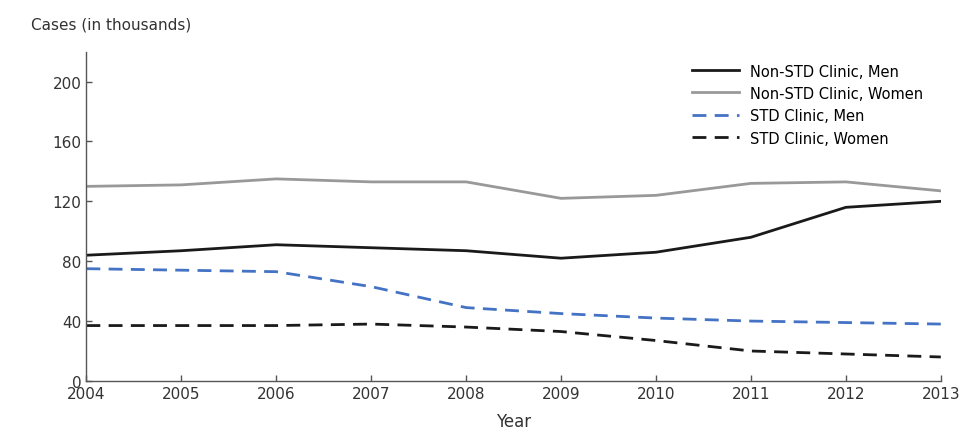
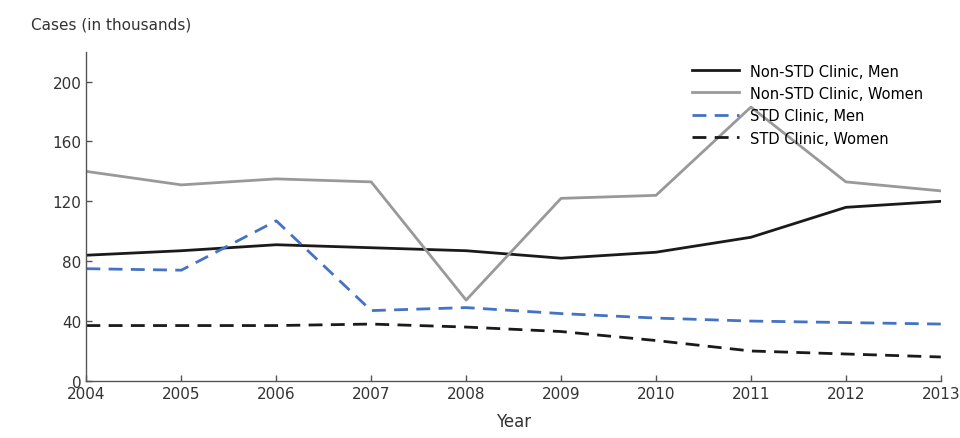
Non-STD Clinic, Women/2004: 130 -> 140
STD Clinic, Men/2006: 73 -> 107
STD Clinic, Men/2007: 63 -> 47
Non-STD Clinic, Women/2008: 133 -> 54
Non-STD Clinic, Women/2011: 132 -> 183
